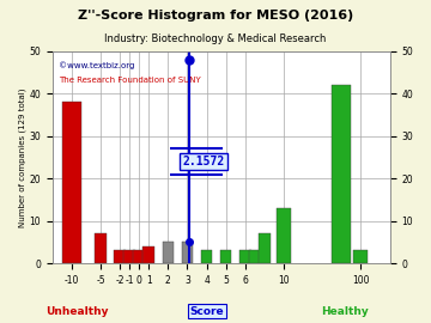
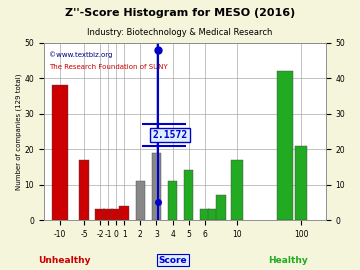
-5: 7 -> 17
2: 5 -> 11
3: 5 -> 19
4: 3 -> 11
5: 3 -> 14
10: 13 -> 17
100: 3 -> 21
